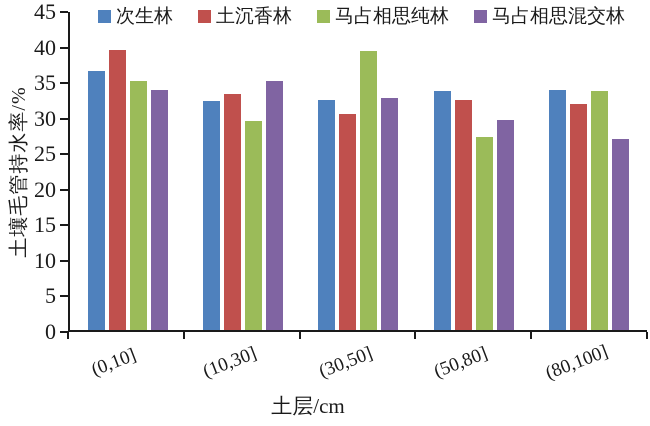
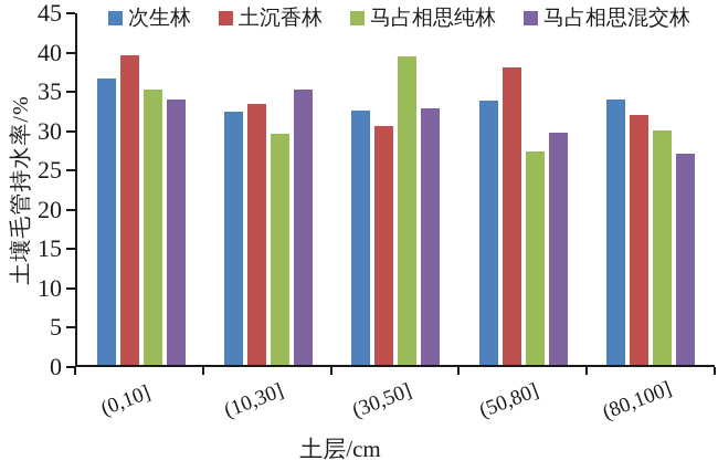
土沉香林/(50,80]: 32 -> 38
马占相思纯林/(80,100]: 34 -> 30
